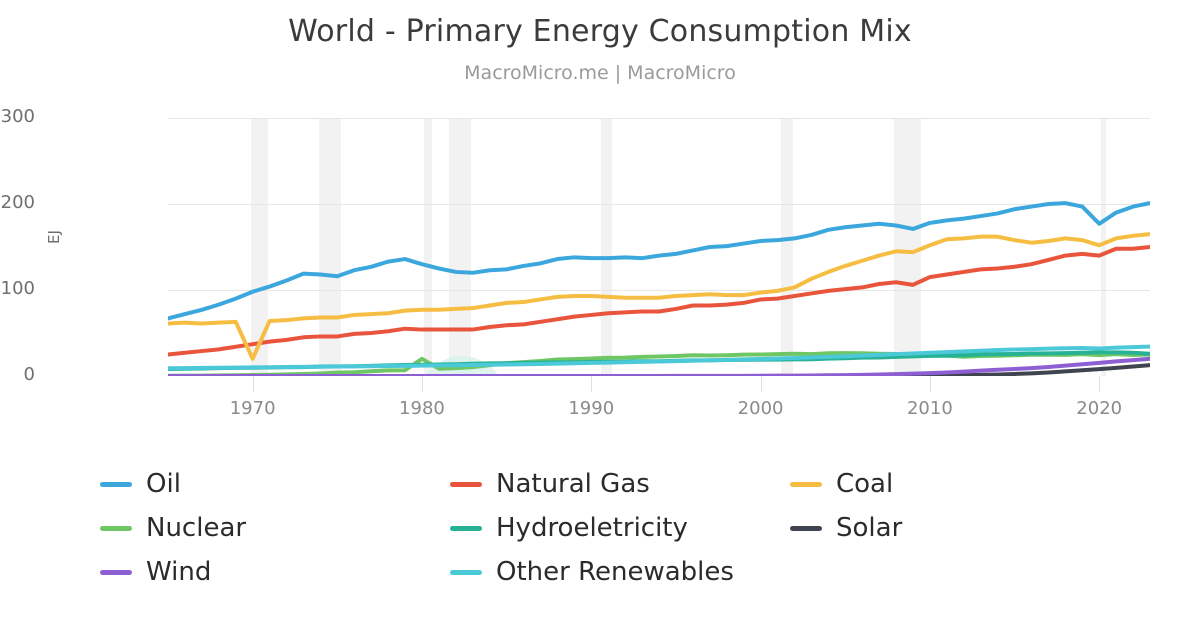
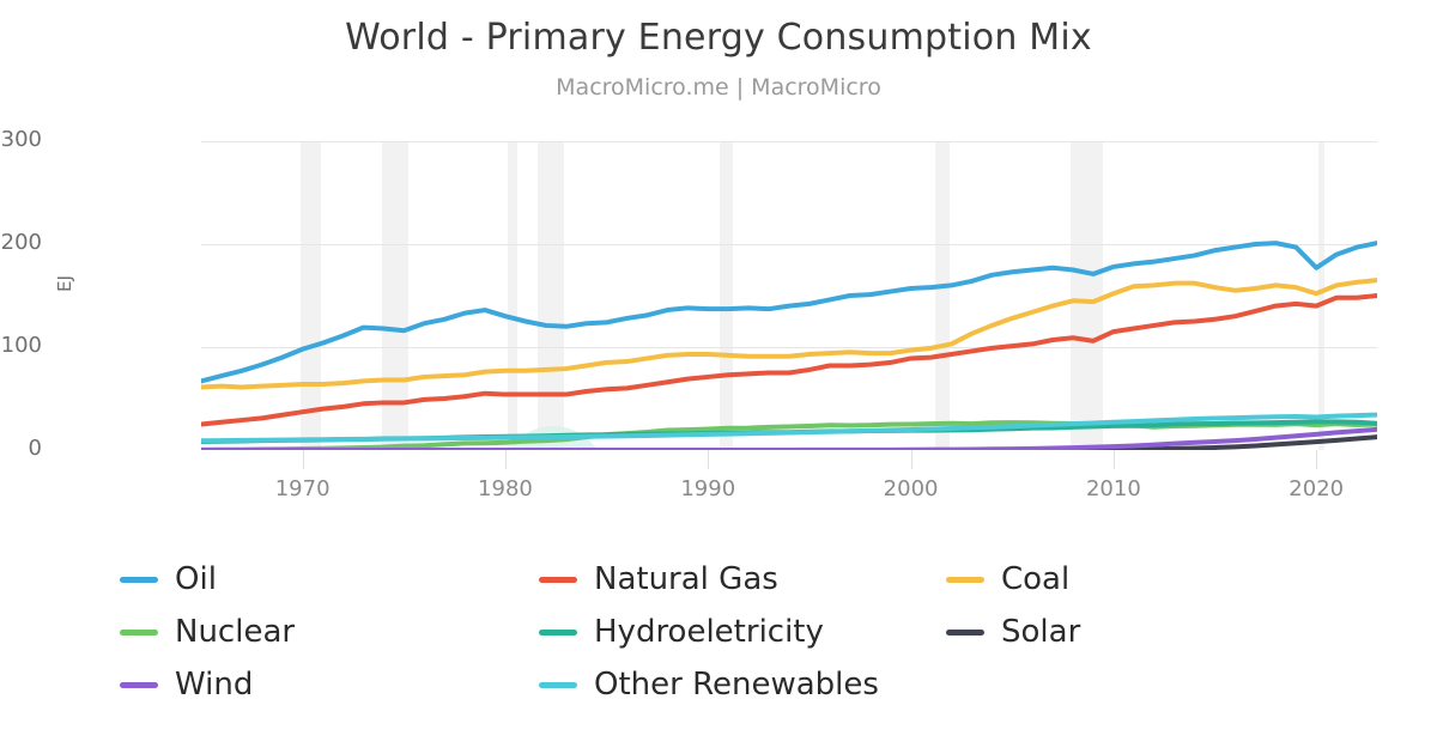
Coal/1970: 20 -> 60
Nuclear/1980: 20 -> 10
